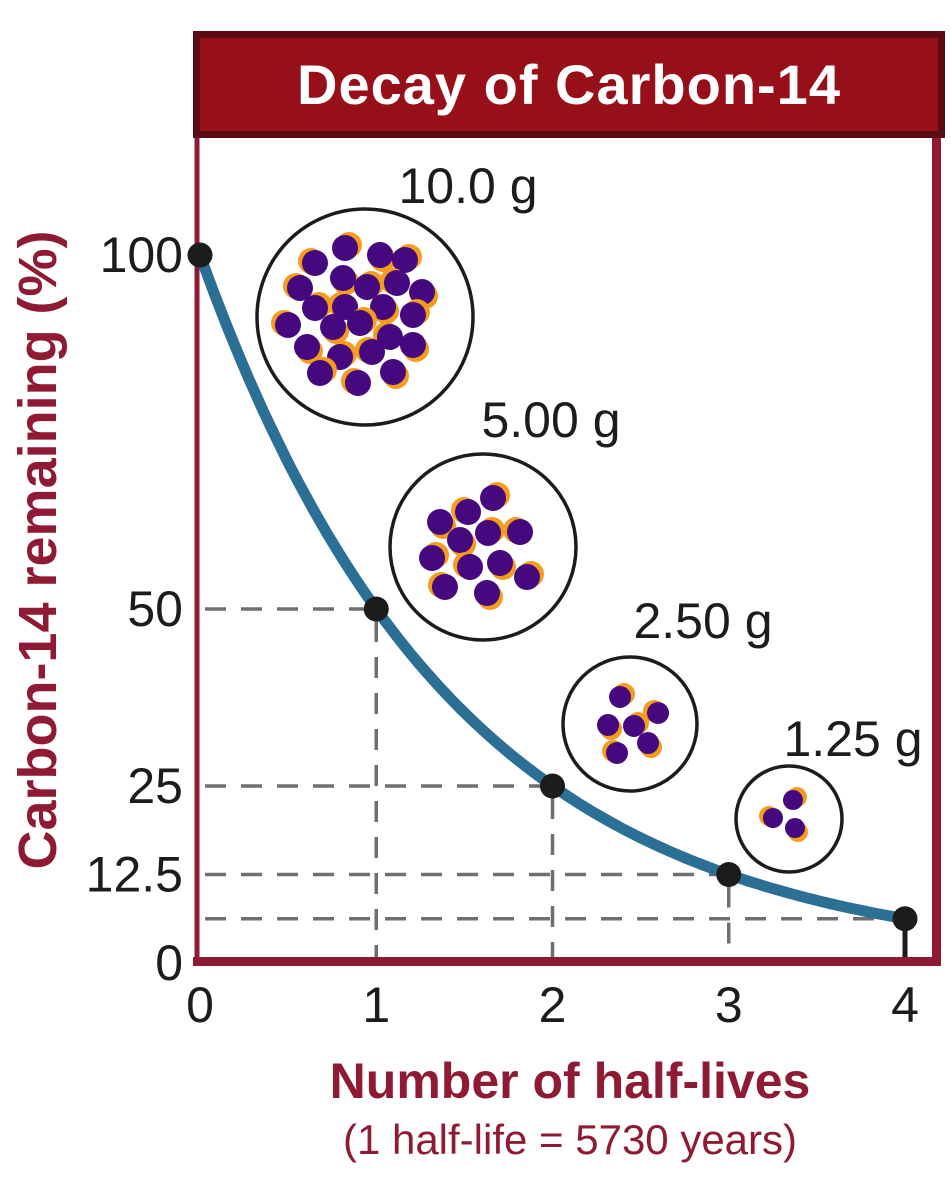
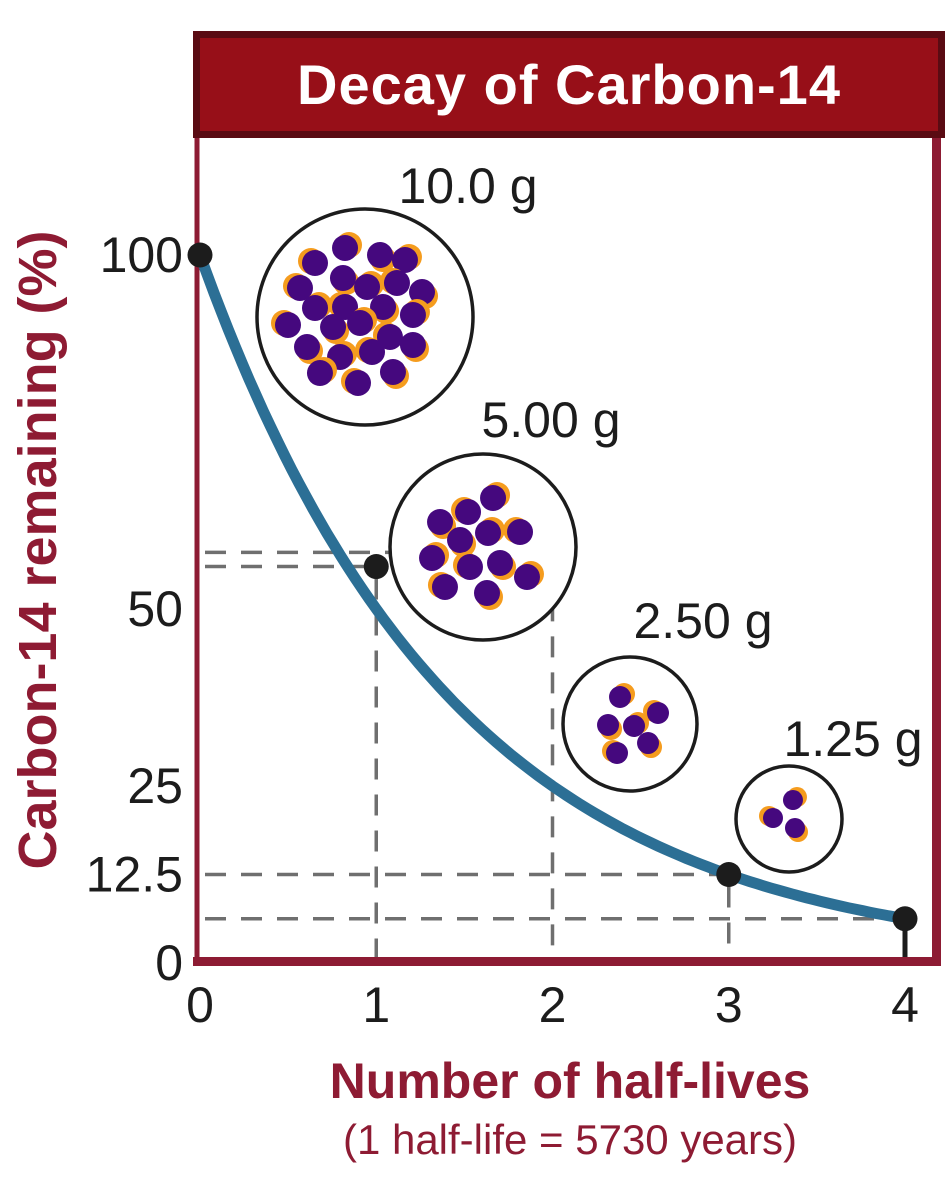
1: 50 -> 56
2: 25 -> 58
